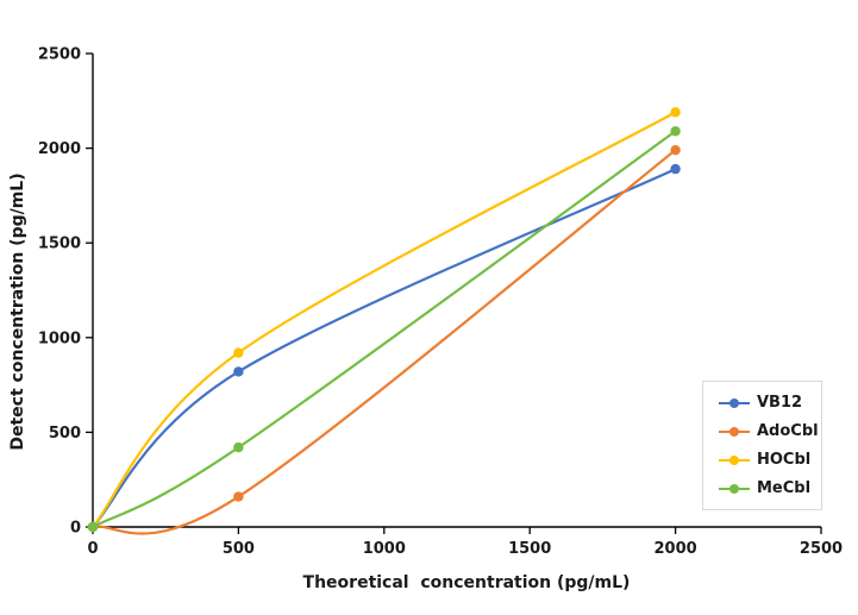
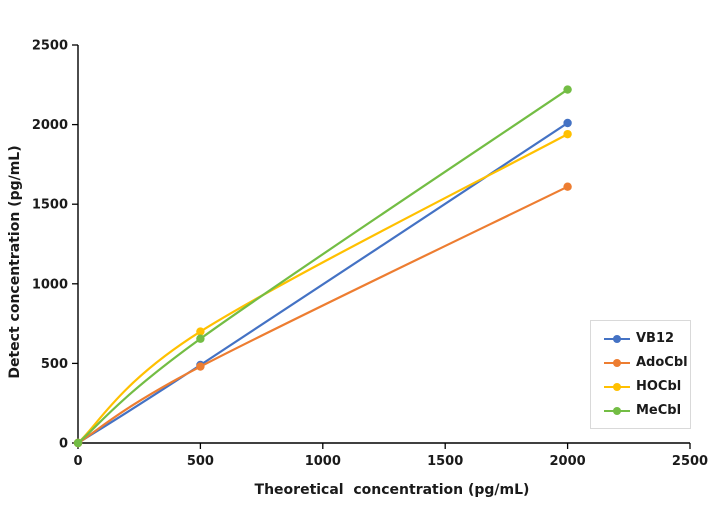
VB12/500: 820 -> 490
AdoCbl/500: 160 -> 480
HOCbl/500: 920 -> 700
MeCbl/500: 420 -> 660
VB12/2000: 1890 -> 2010
AdoCbl/2000: 1990 -> 1610
HOCbl/2000: 2190 -> 1940
MeCbl/2000: 2090 -> 2220
